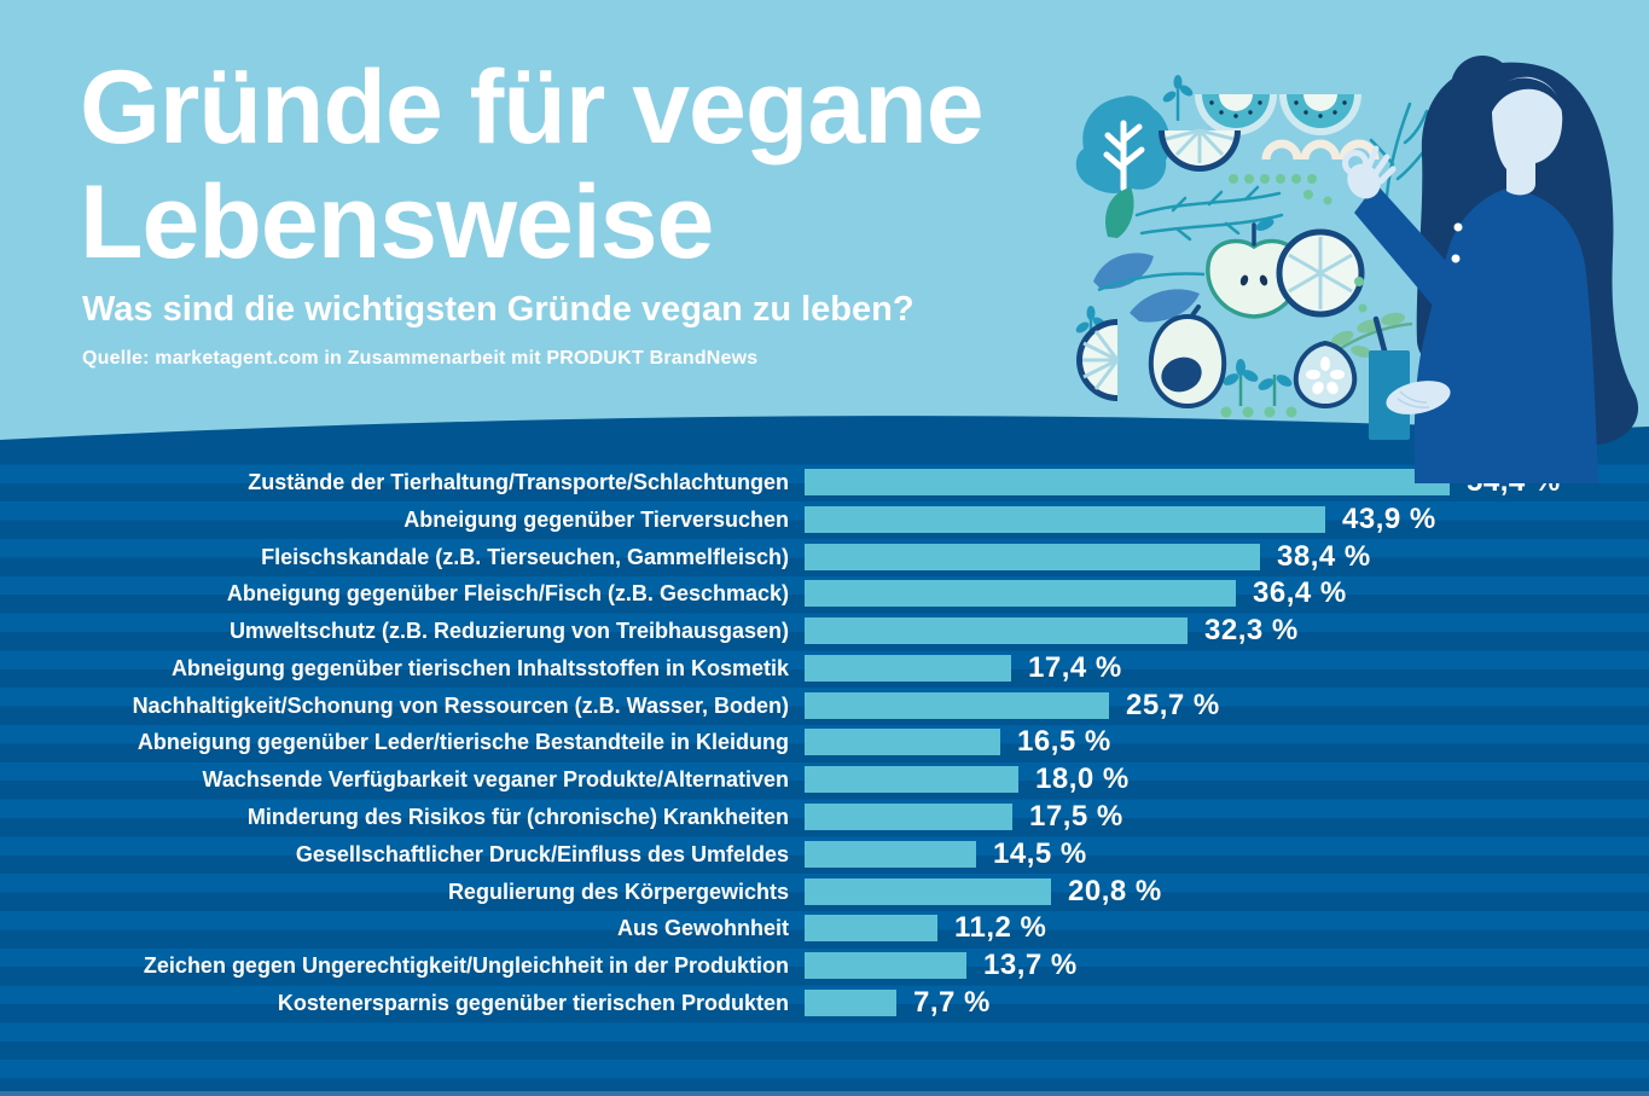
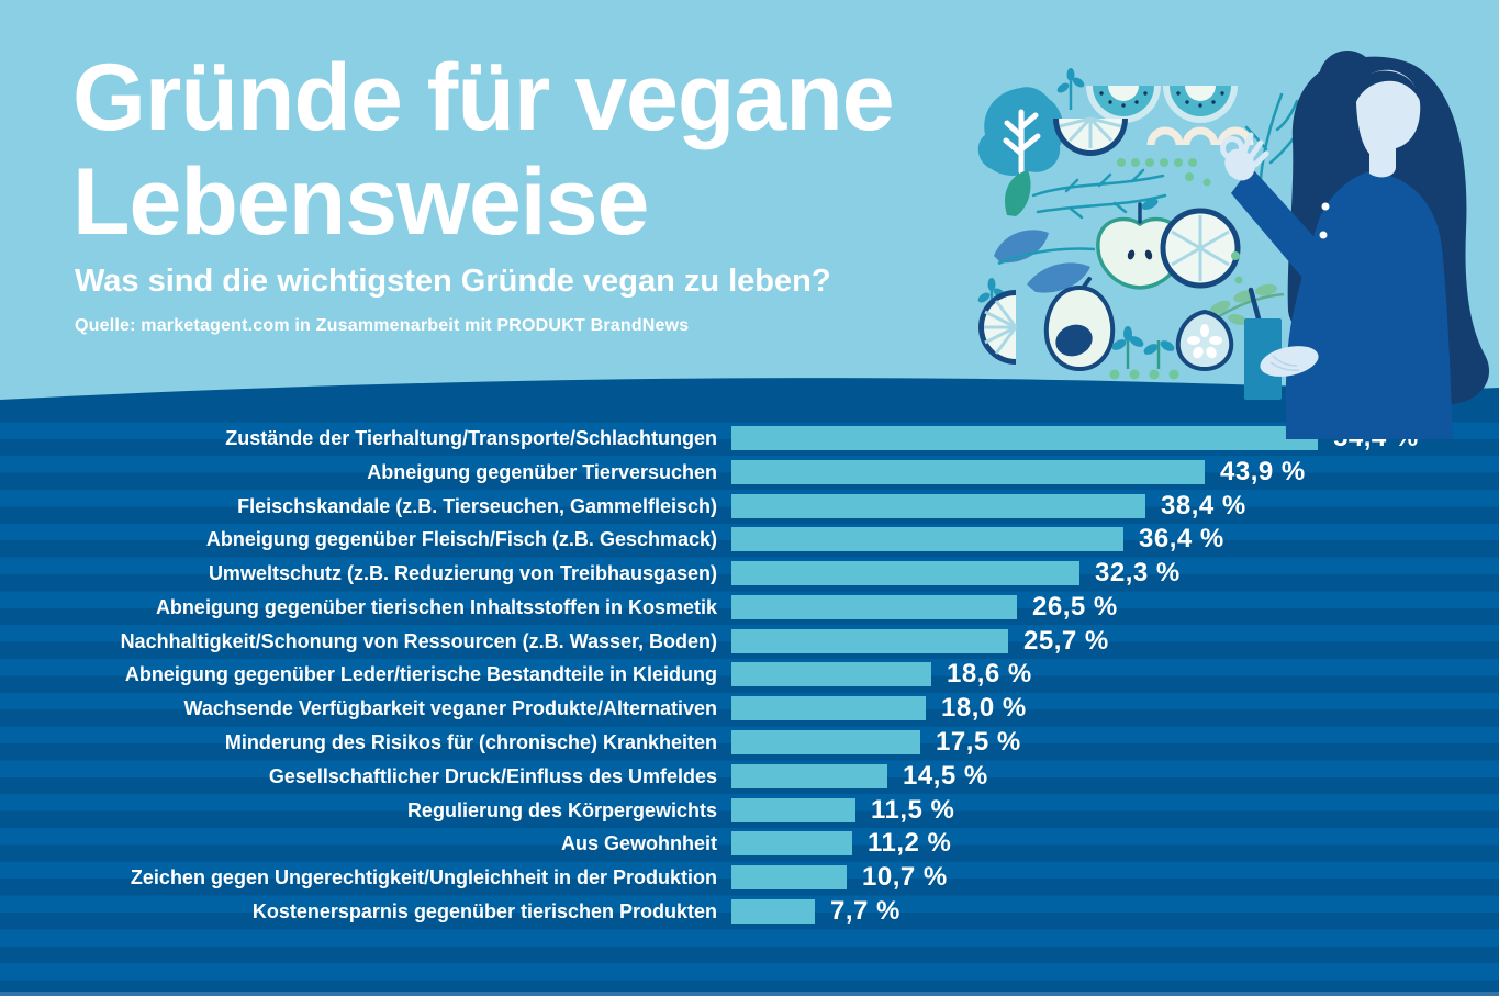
Abneigung gegenüber tierischen Inhaltsstoffen in Kosmetik: 17,4 -> 26,5
Abneigung gegenüber Leder/tierische Bestandteile in Kleidung: 16,5 -> 18,6
Regulierung des Körpergewichts: 20,8 -> 11,5
Zeichen gegen Ungerechtigkeit/Ungleichheit in der Produktion: 13,7 -> 10,7
